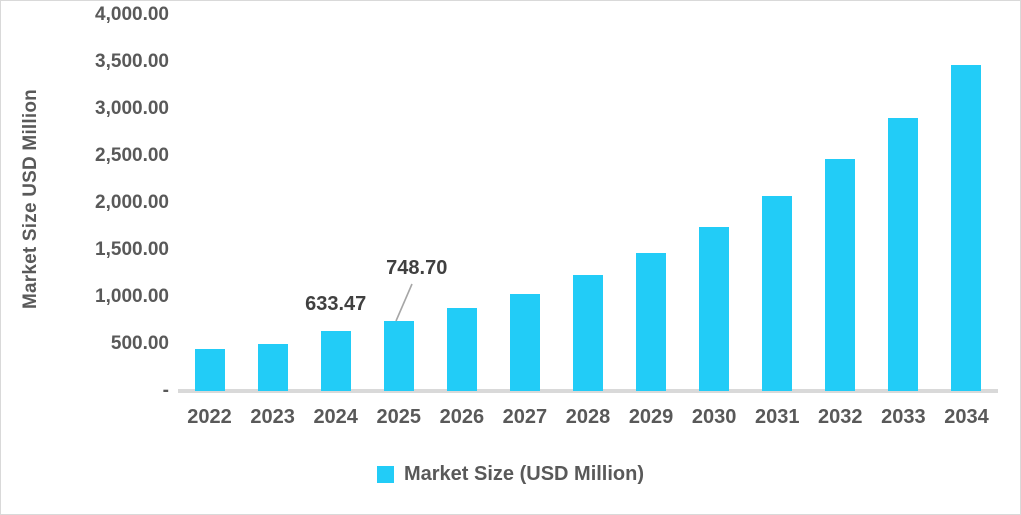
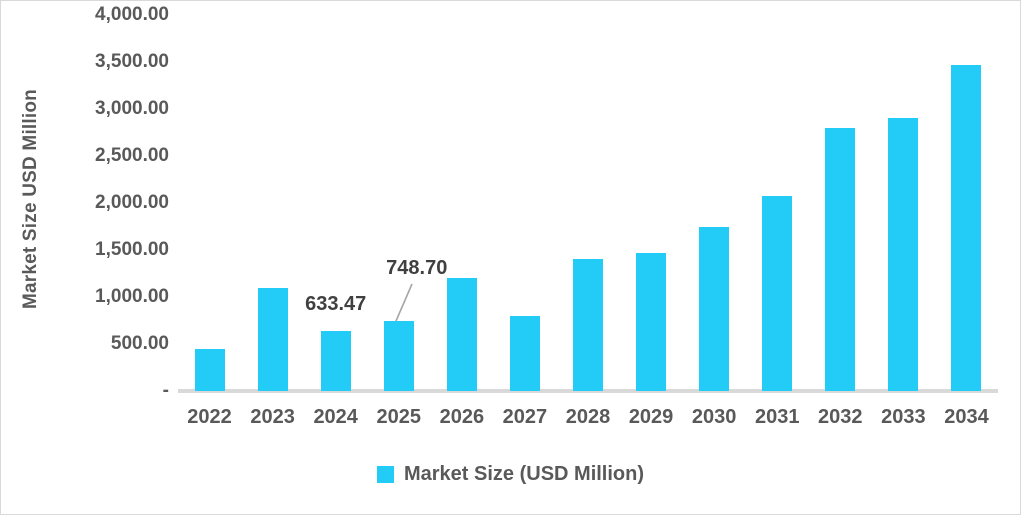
2023: 500 -> 1100
2026: 900 -> 1200
2027: 1000 -> 800
2028: 1200 -> 1400
2032: 2500 -> 2800
